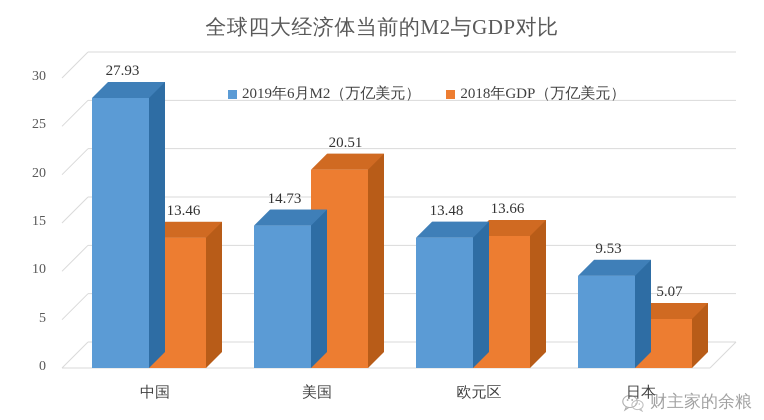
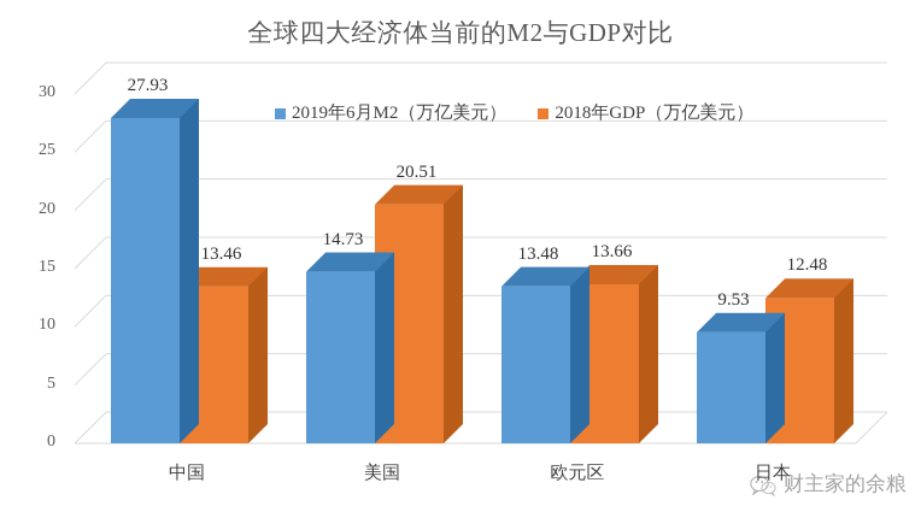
2018年GDP（万亿美元）/日本: 5.07 -> 12.48
